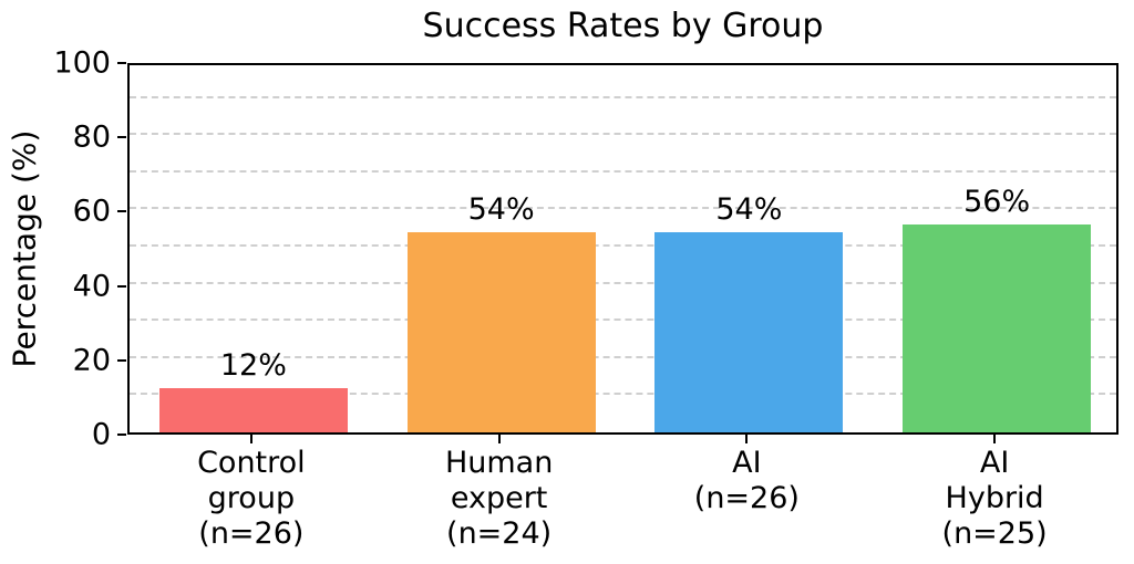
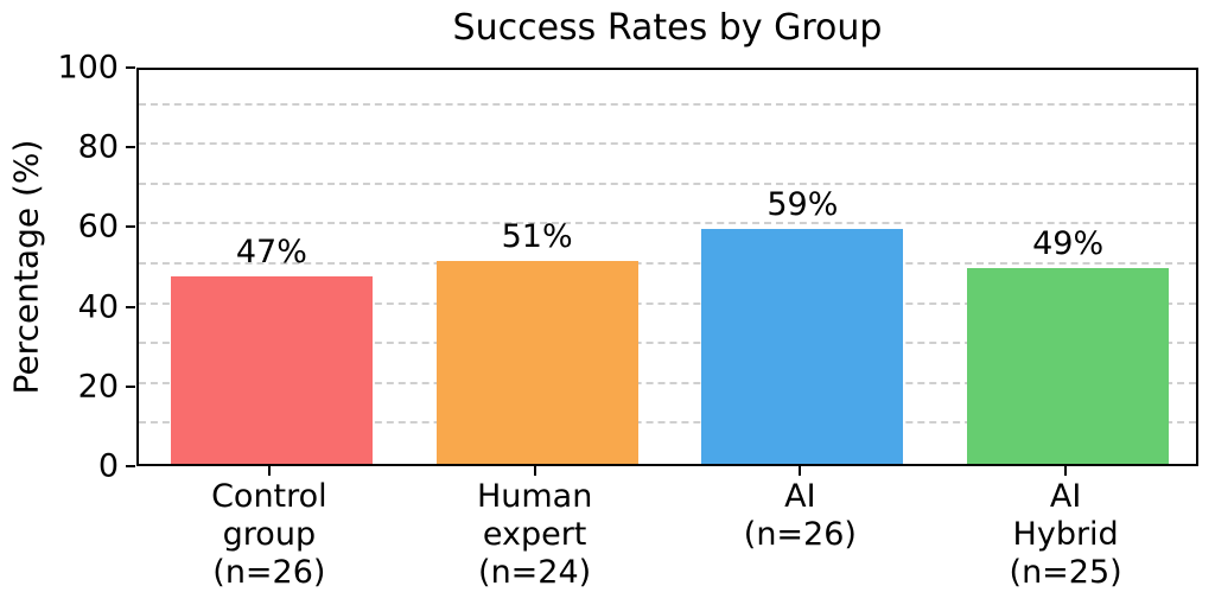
Control group (n=26): 12% -> 47%
Human expert (n=24): 54% -> 51%
AI (n=26): 54% -> 59%
AI Hybrid (n=25): 56% -> 49%
